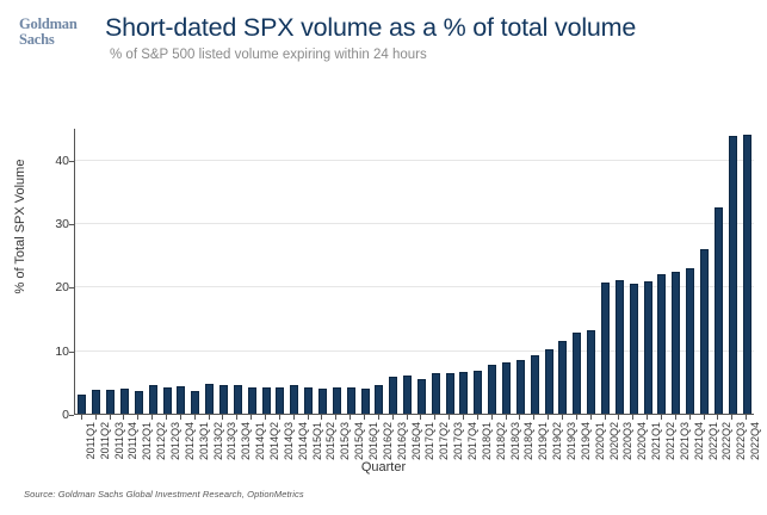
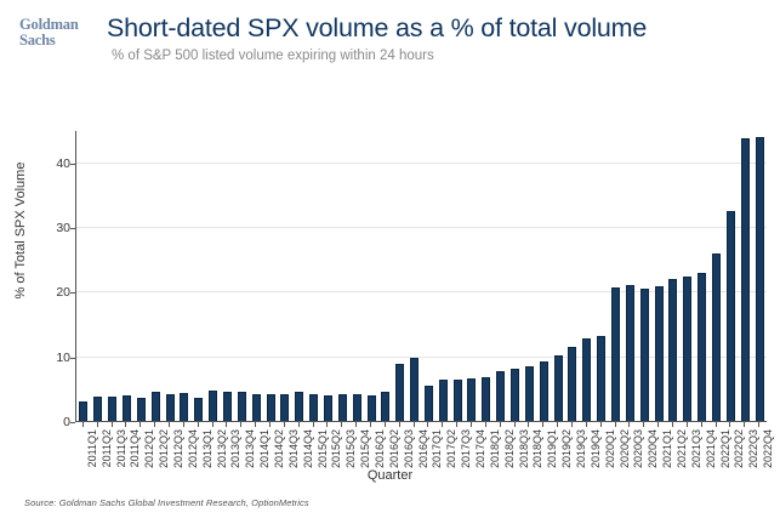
2016Q3: 6 -> 9
2016Q4: 6 -> 10
